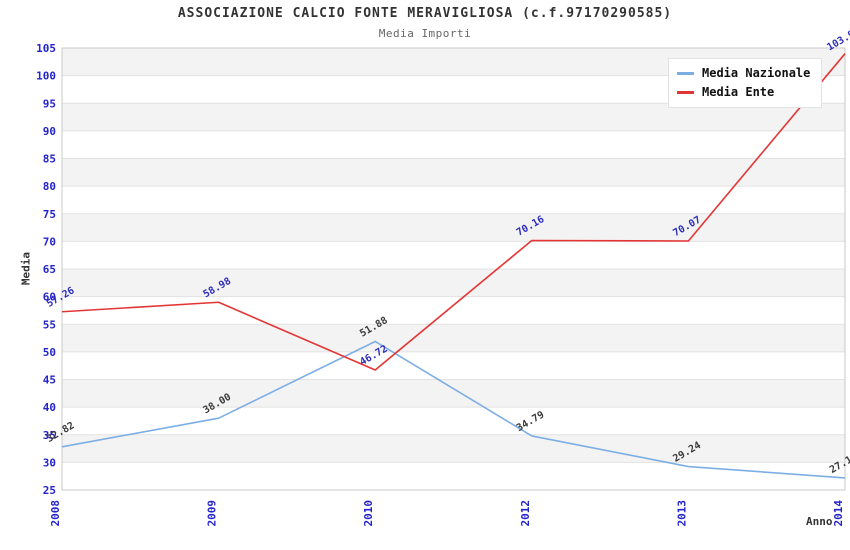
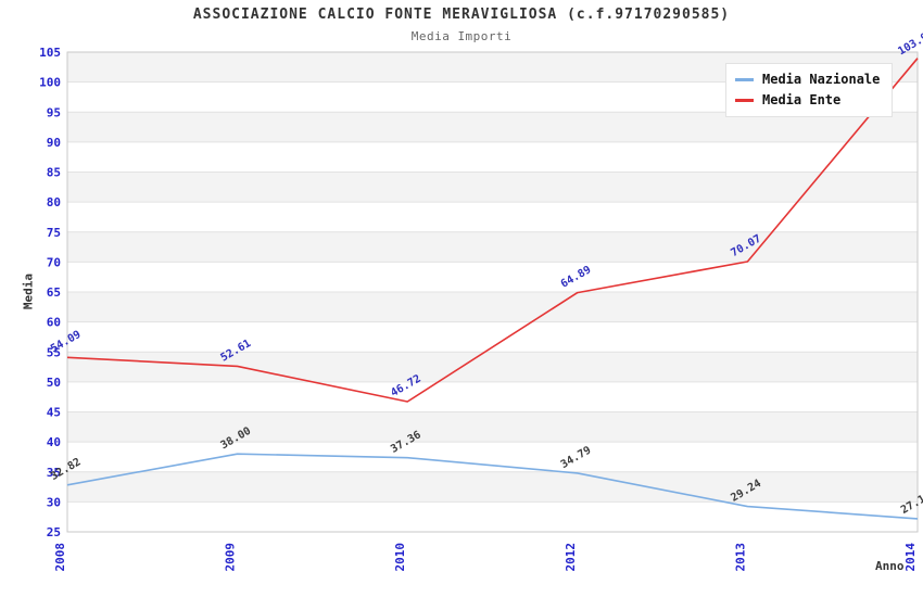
Media Ente/2008: 57.26 -> 54.09
Media Ente/2009: 58.98 -> 52.61
Media Nazionale/2010: 51.88 -> 37.36
Media Ente/2012: 70.16 -> 64.89
